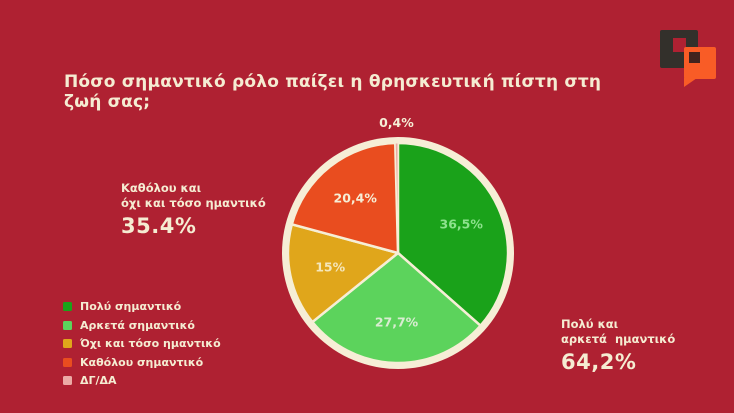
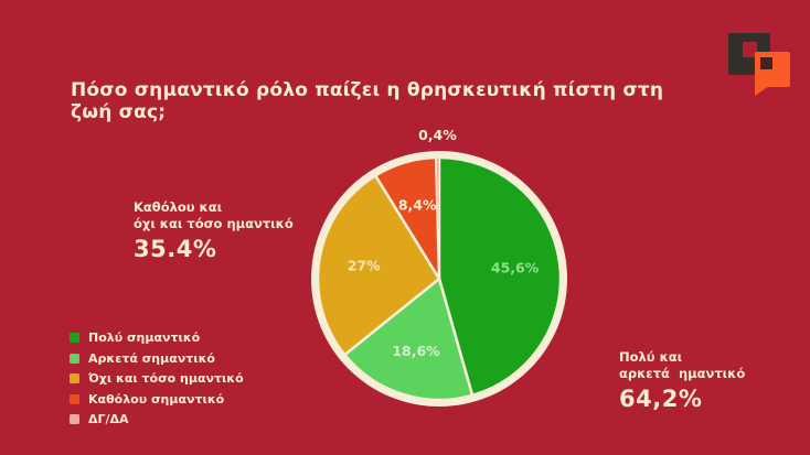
Πολύ σημαντικό: 36,5% -> 45,6%
Αρκετά σημαντικό: 27,7% -> 18,6%
Όχι και τόσο ημαντικό: 15% -> 27%
Καθόλου σημαντικό: 20,4% -> 8,4%
